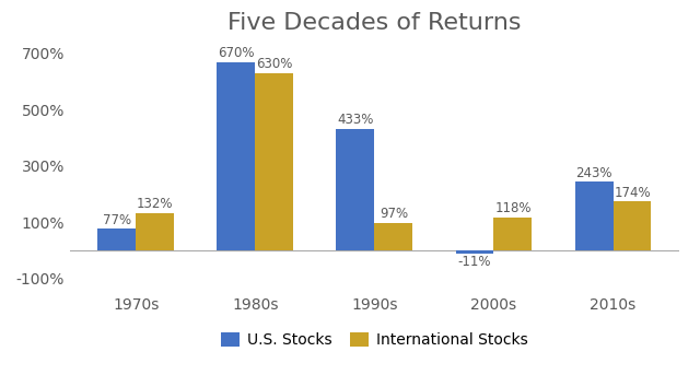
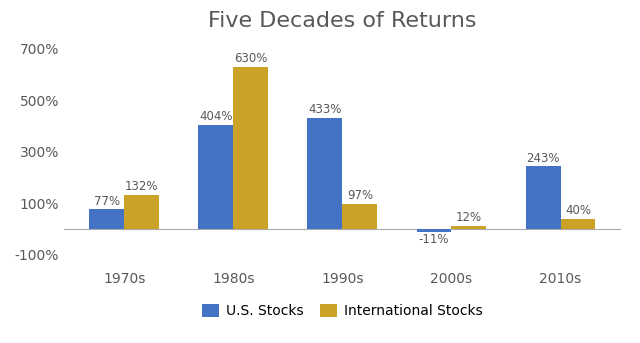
U.S. Stocks/1980s: 670% -> 404%
International Stocks/2000s: 118% -> 12%
International Stocks/2010s: 174% -> 40%
